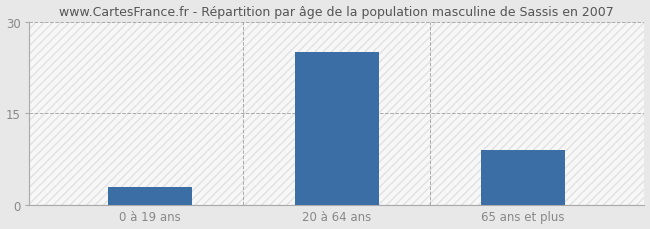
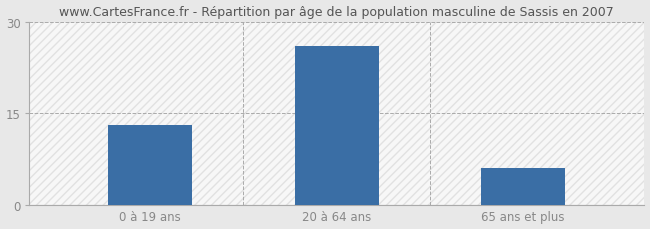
0 à 19 ans: 3 -> 13
20 à 64 ans: 25 -> 26
65 ans et plus: 9 -> 6
